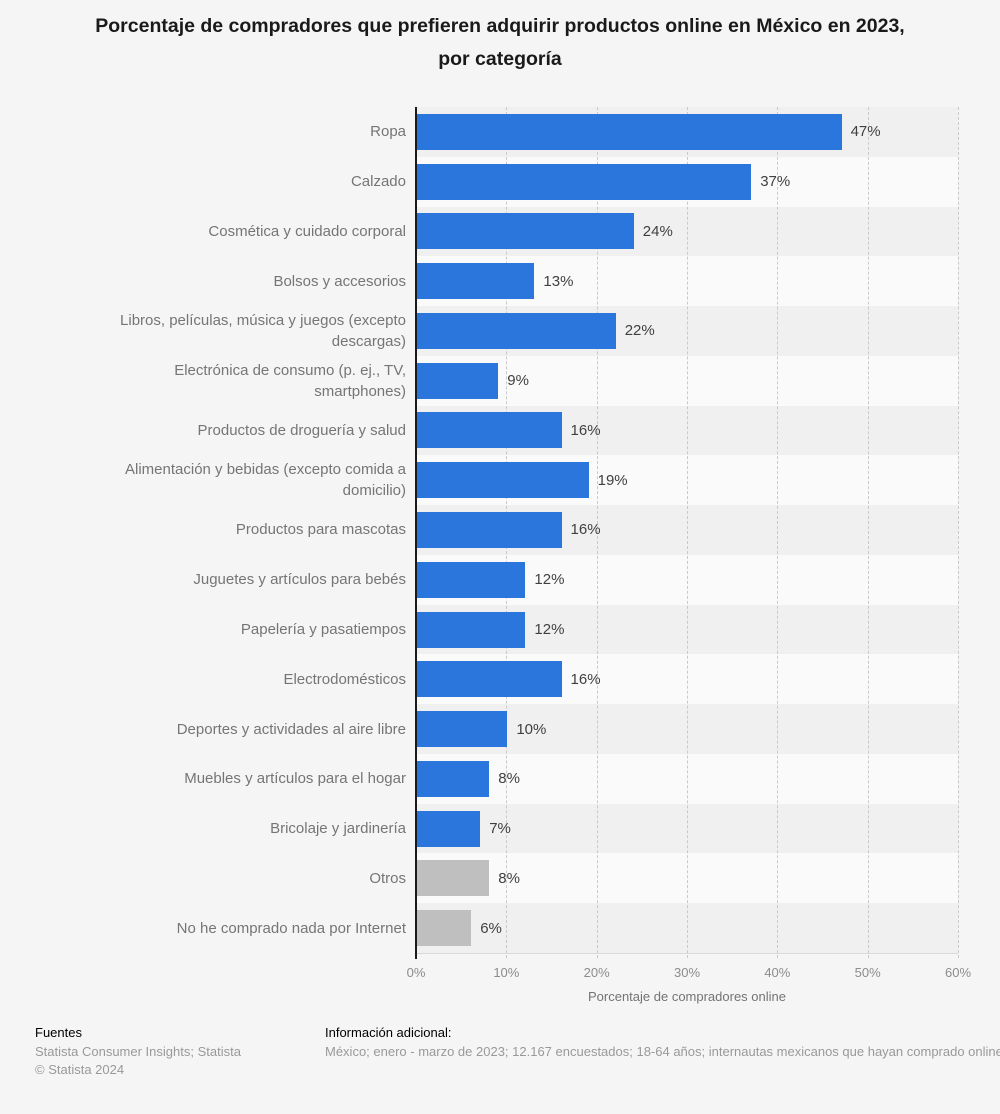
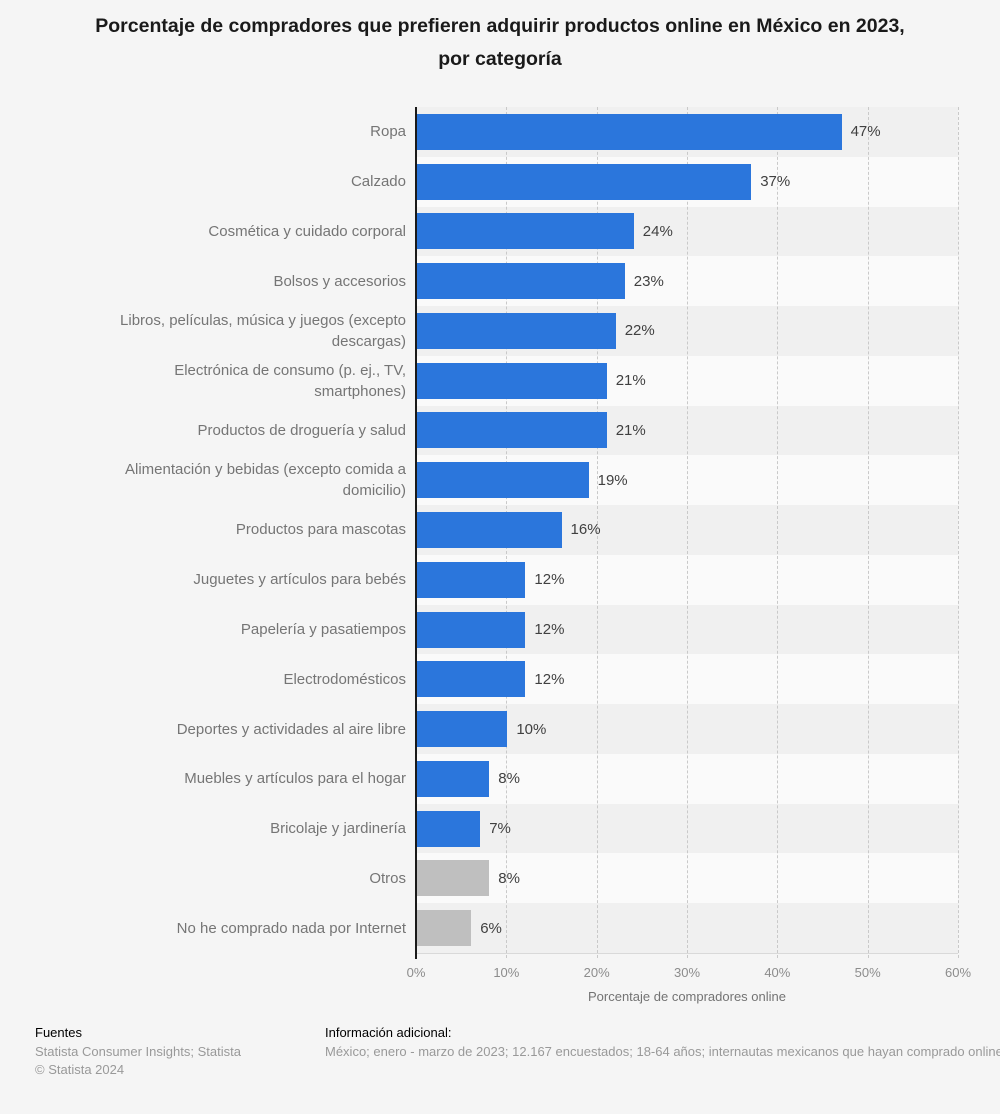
Bolsos y accesorios: 13% -> 23%
Electrónica de consumo (p. ej., TV, smartphones): 9% -> 21%
Productos de droguería y salud: 16% -> 21%
Electrodomésticos: 16% -> 12%
